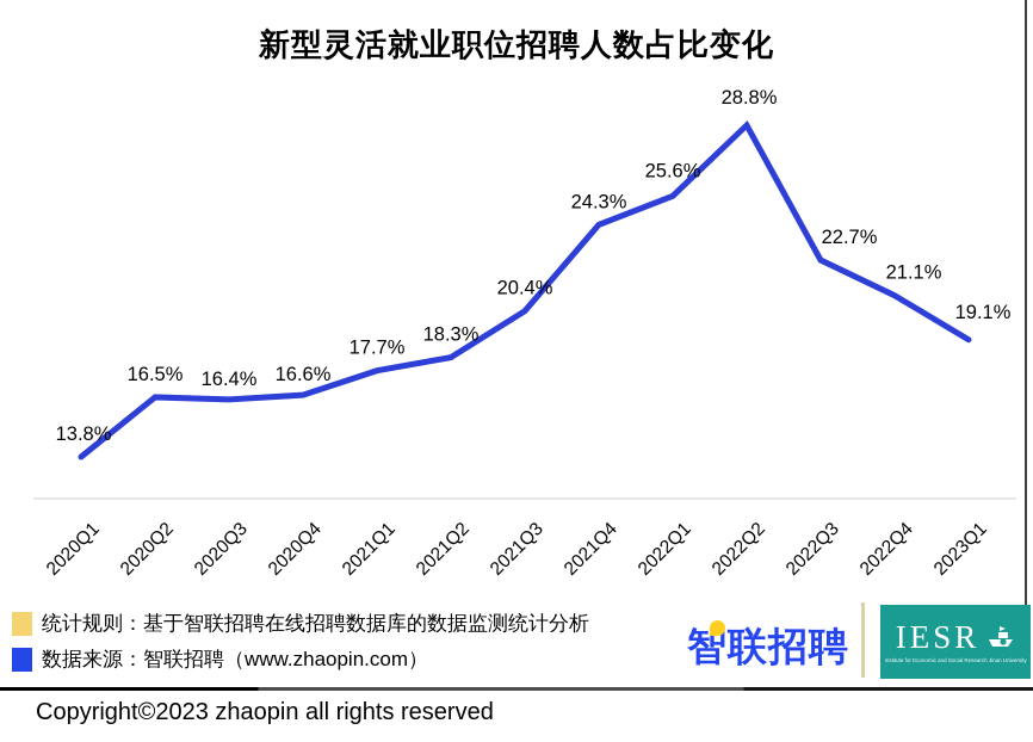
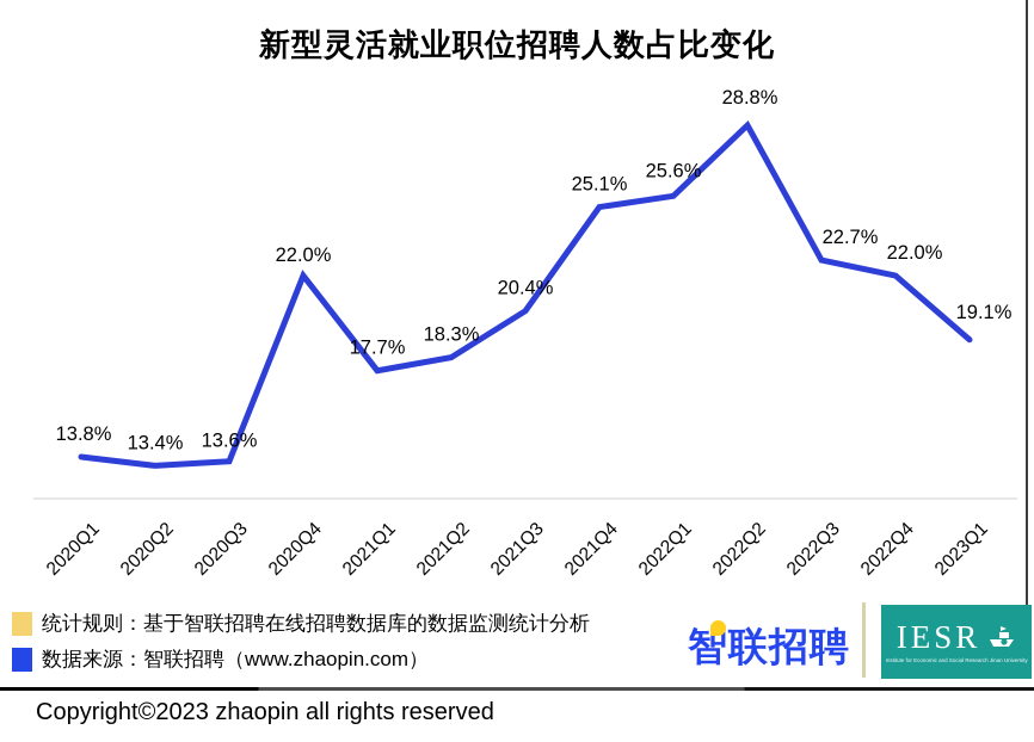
2020Q2: 16.5% -> 13.4%
2020Q3: 16.4% -> 13.6%
2020Q4: 16.6% -> 22.0%
2021Q4: 24.3% -> 25.1%
2022Q4: 21.1% -> 22.0%
